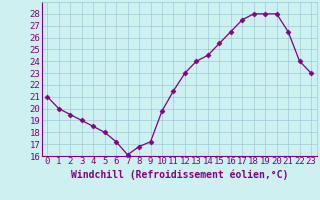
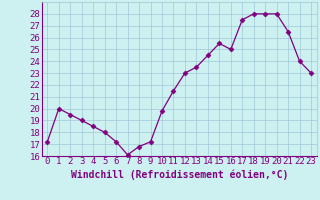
0: 21.0 -> 17.2
13: 24.0 -> 23.5
16: 26.5 -> 25.0
